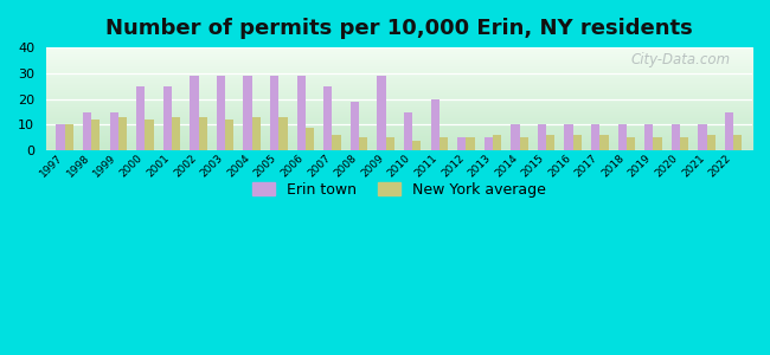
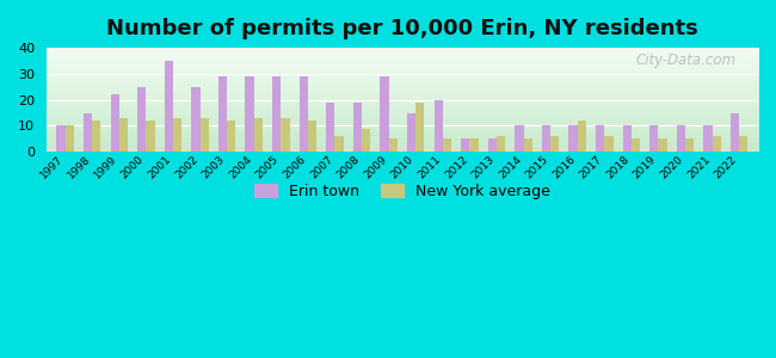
Erin town/1999: 15 -> 22
Erin town/2001: 25 -> 35
Erin town/2002: 29 -> 25
New York average/2006: 9 -> 12
Erin town/2007: 25 -> 19
New York average/2008: 5 -> 9
New York average/2010: 4 -> 19
New York average/2016: 6 -> 12
